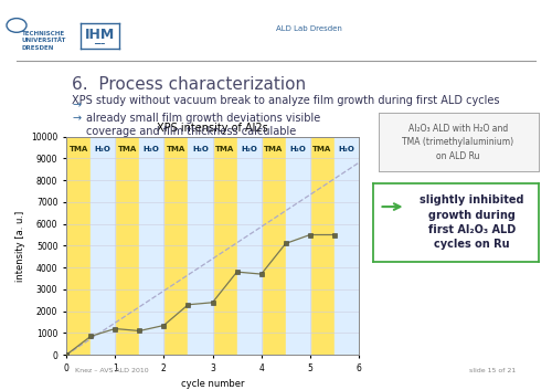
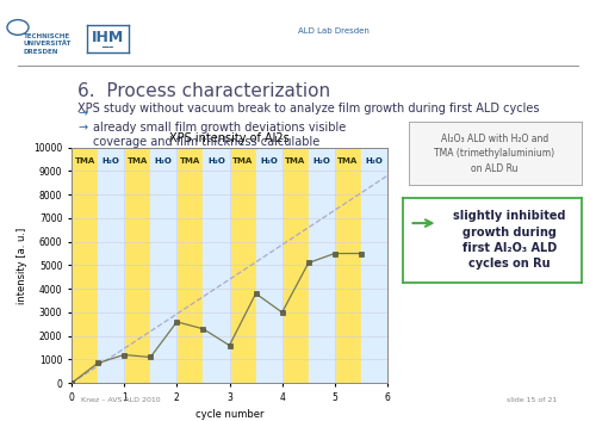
2: 1400 -> 2600
3: 2400 -> 1600
4: 3700 -> 3000
